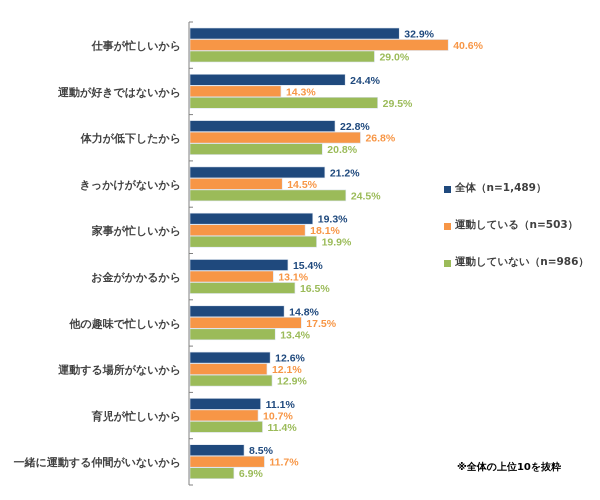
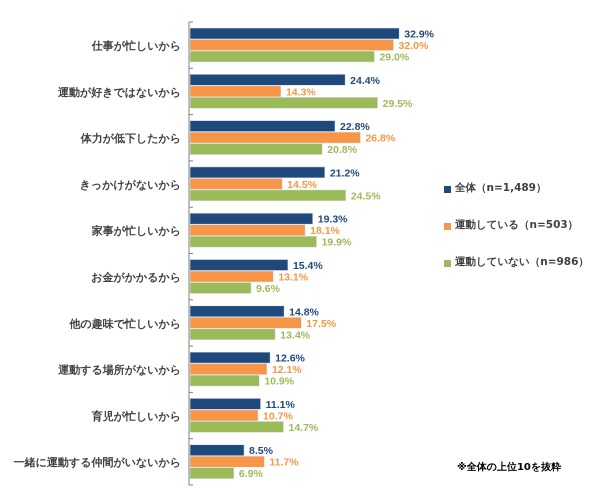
運動している（n=503）/仕事が忙しいから: 40.6% -> 32.0%
運動していない（n=986）/お金がかかるから: 16.5% -> 9.6%
運動していない（n=986）/運動する場所がないから: 12.9% -> 10.9%
運動していない（n=986）/育児が忙しいから: 11.4% -> 14.7%
